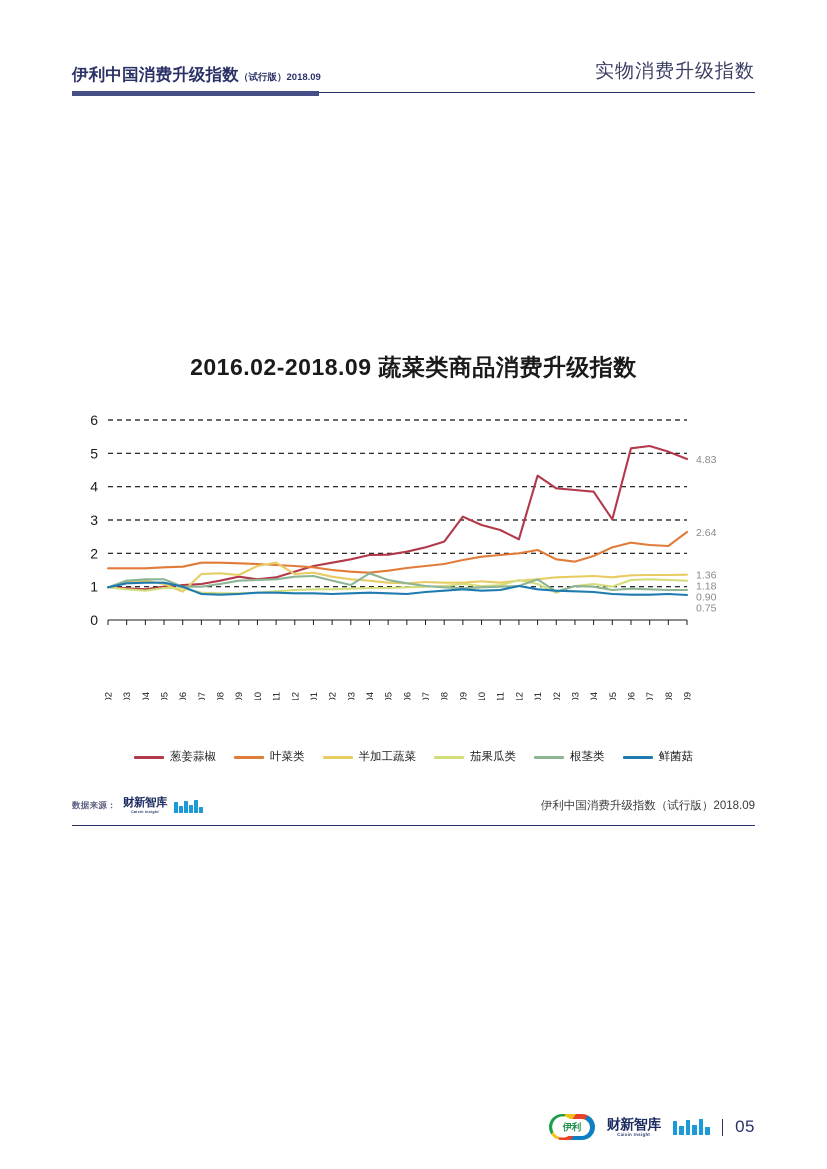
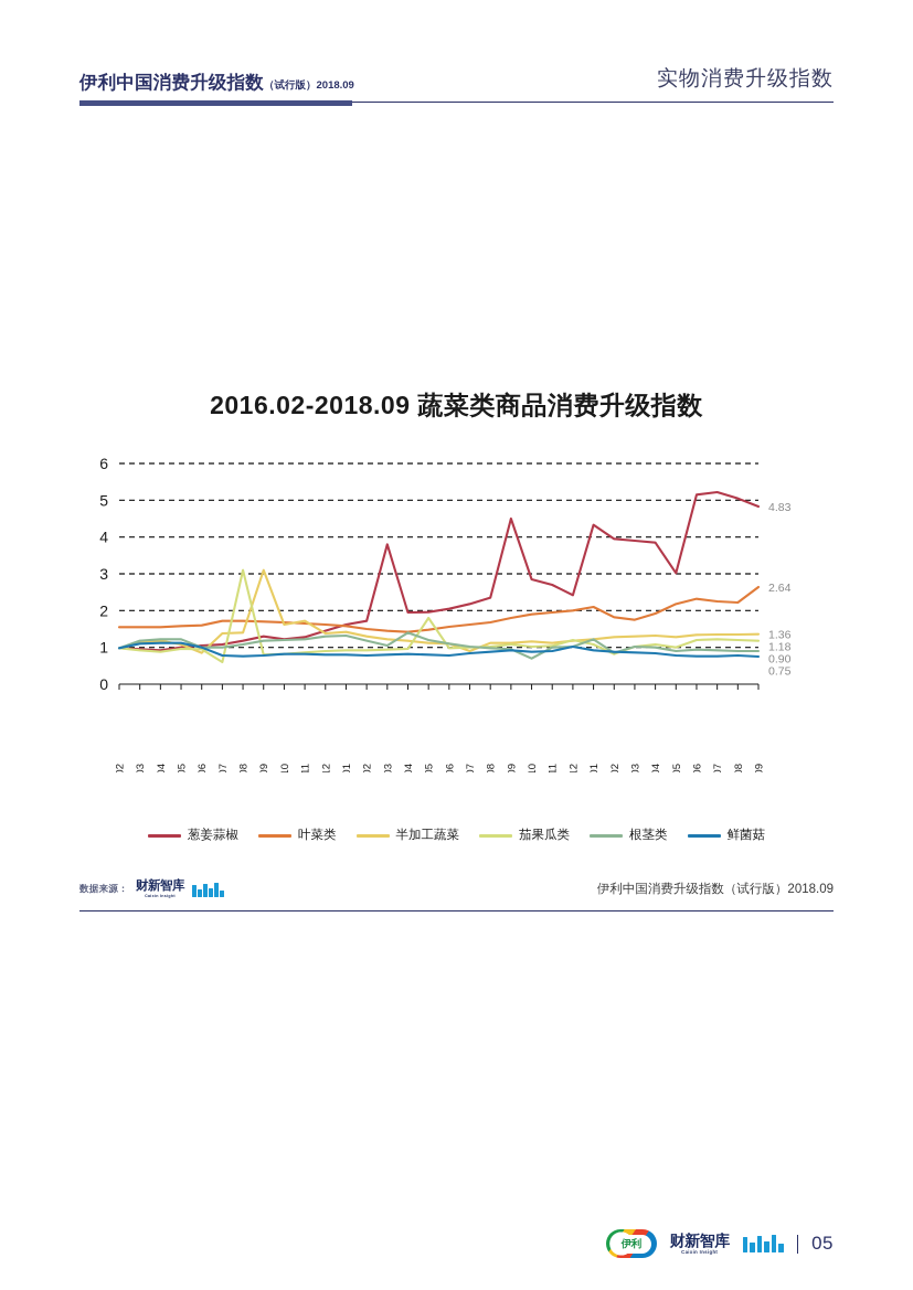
茄果瓜类/2016.07: 0.8 -> 0.6
茄果瓜类/2016.08: 0.8 -> 3.1
半加工蔬菜/2016.09: 1.4 -> 3.1
葱姜蒜椒/2017.03: 1.8 -> 3.8
茄果瓜类/2017.05: 1.0 -> 1.8
半加工蔬菜/2017.07: 1.1 -> 0.9
葱姜蒜椒/2017.09: 3.1 -> 4.5
根茎类/2017.10: 1.0 -> 0.7
